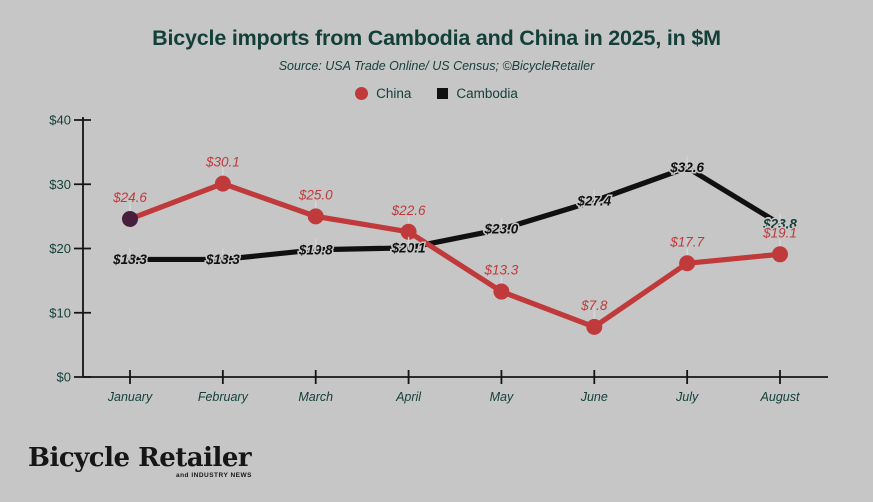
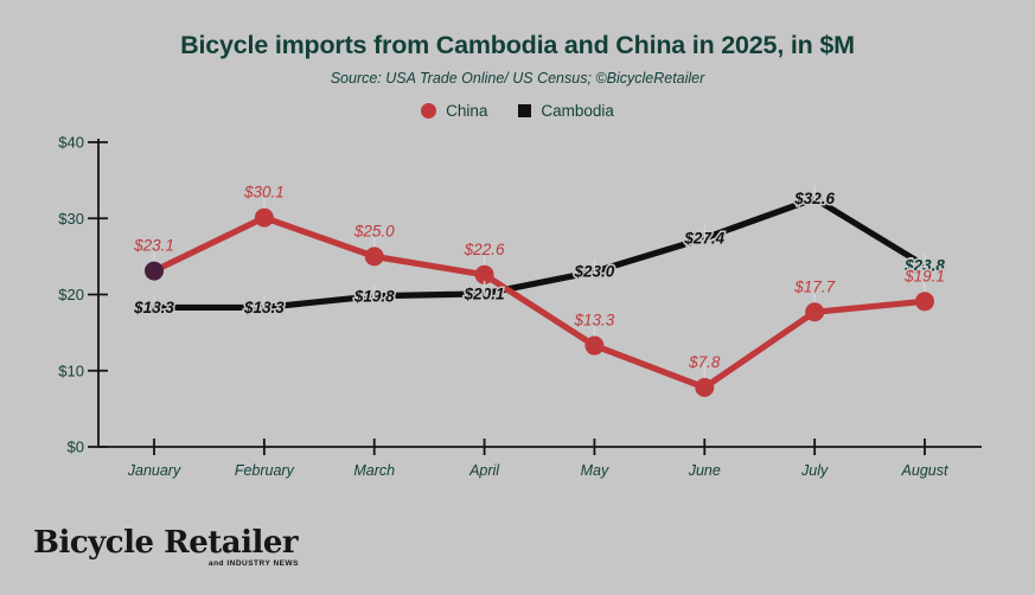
China/January: $24.6 -> $23.1
